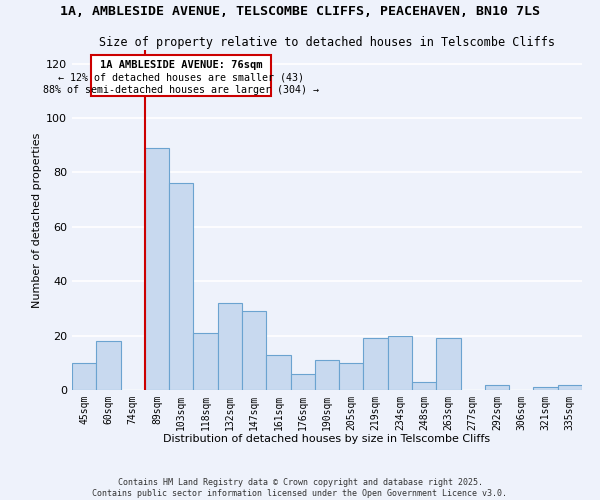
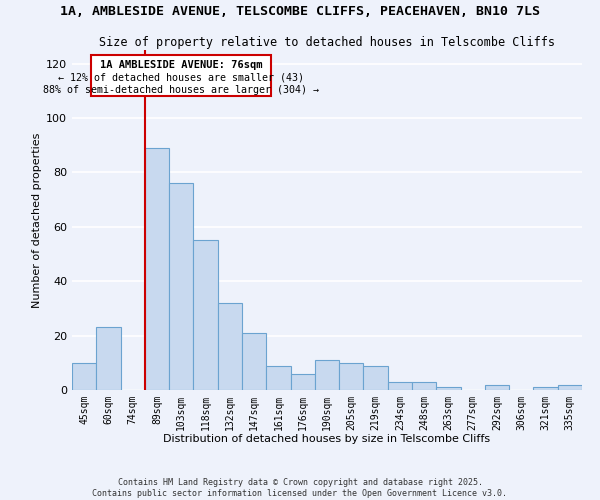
60sqm: 18 -> 23
118sqm: 21 -> 55
147sqm: 29 -> 21
161sqm: 13 -> 9
219sqm: 19 -> 9
234sqm: 20 -> 3
263sqm: 19 -> 1
